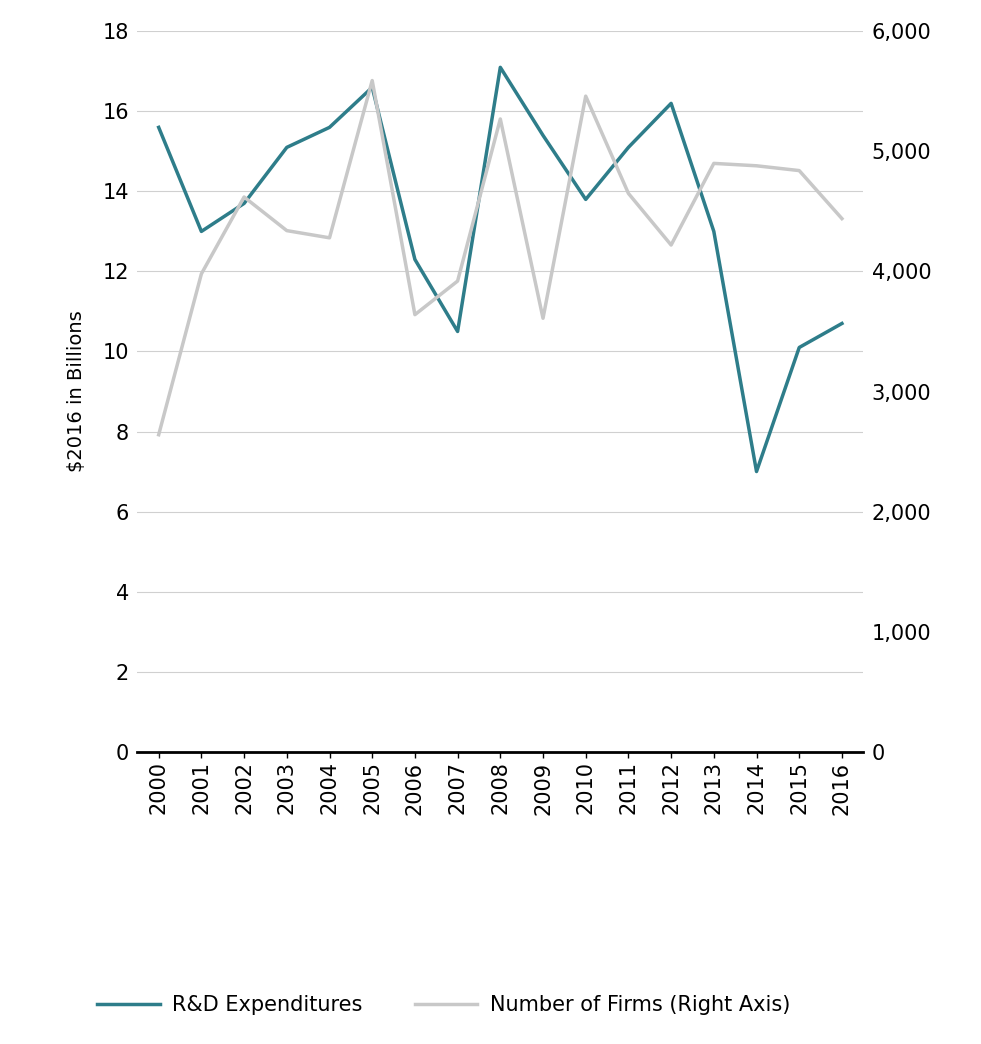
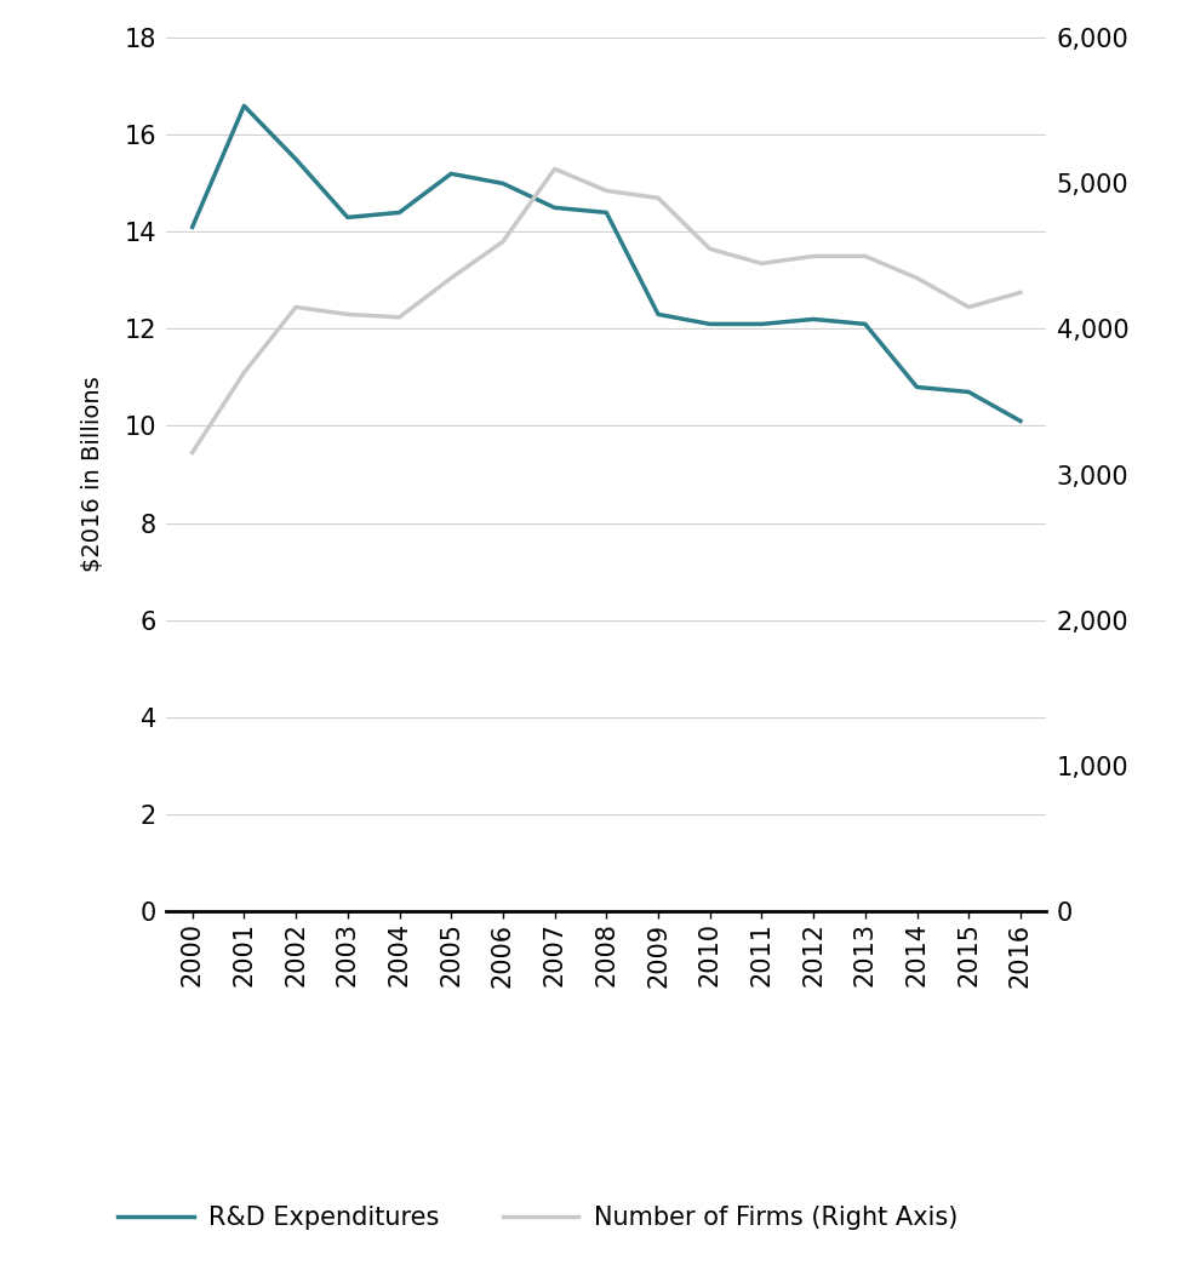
R&D Expenditures/2000: 15.6 -> 14.1
Number of Firms (Right Axis)/2000: 2,640 -> 3,150
R&D Expenditures/2001: 13.0 -> 16.6
Number of Firms (Right Axis)/2001: 3,980 -> 3,700
R&D Expenditures/2002: 13.7 -> 15.5
Number of Firms (Right Axis)/2002: 4,620 -> 4,150
R&D Expenditures/2003: 15.1 -> 14.3
Number of Firms (Right Axis)/2003: 4,340 -> 4,100
R&D Expenditures/2004: 15.6 -> 14.4
Number of Firms (Right Axis)/2004: 4,280 -> 4,080
R&D Expenditures/2005: 16.6 -> 15.2
Number of Firms (Right Axis)/2005: 5,590 -> 4,350
R&D Expenditures/2006: 12.3 -> 15.0
Number of Firms (Right Axis)/2006: 3,640 -> 4,600
R&D Expenditures/2007: 10.5 -> 14.5
Number of Firms (Right Axis)/2007: 3,920 -> 5,100
R&D Expenditures/2008: 17.1 -> 14.4
Number of Firms (Right Axis)/2008: 5,270 -> 4,950
R&D Expenditures/2009: 15.4 -> 12.3
Number of Firms (Right Axis)/2009: 3,610 -> 4,900
R&D Expenditures/2010: 13.8 -> 12.1
Number of Firms (Right Axis)/2010: 5,460 -> 4,550
R&D Expenditures/2011: 15.1 -> 12.1
Number of Firms (Right Axis)/2011: 4,650 -> 4,450
R&D Expenditures/2012: 16.2 -> 12.2
Number of Firms (Right Axis)/2012: 4,220 -> 4,500
R&D Expenditures/2013: 13.0 -> 12.1
Number of Firms (Right Axis)/2013: 4,900 -> 4,500
R&D Expenditures/2014: 7.0 -> 10.8
Number of Firms (Right Axis)/2014: 4,880 -> 4,350
R&D Expenditures/2015: 10.1 -> 10.7
Number of Firms (Right Axis)/2015: 4,840 -> 4,150
R&D Expenditures/2016: 10.7 -> 10.1
Number of Firms (Right Axis)/2016: 4,440 -> 4,250
